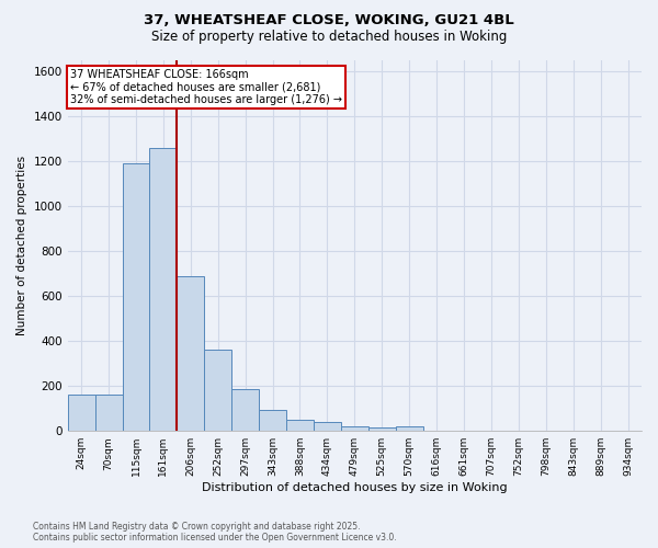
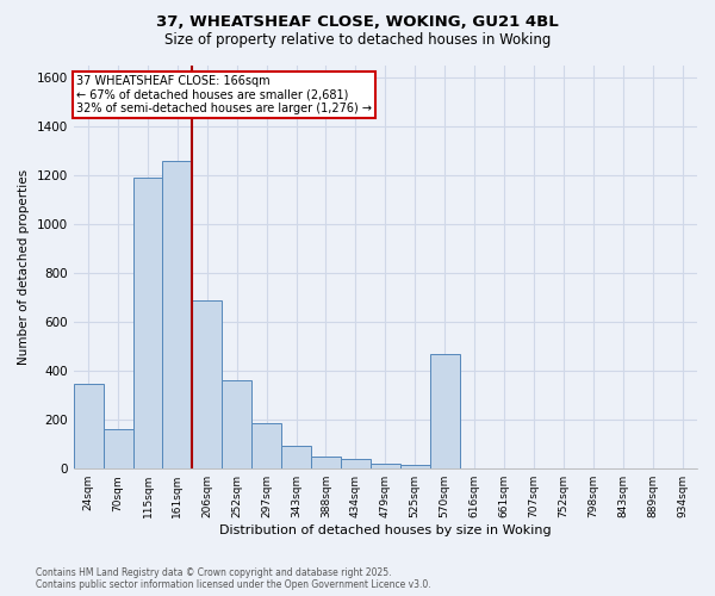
24sqm: 160 -> 345
570sqm: 20 -> 470
